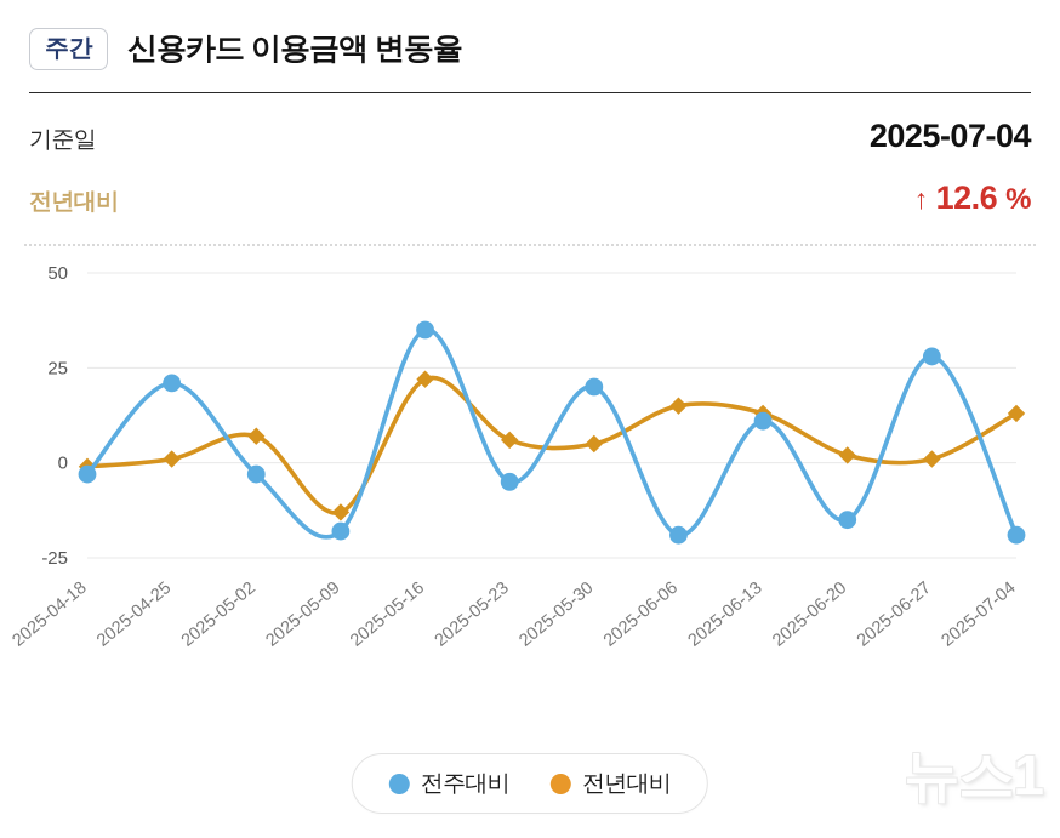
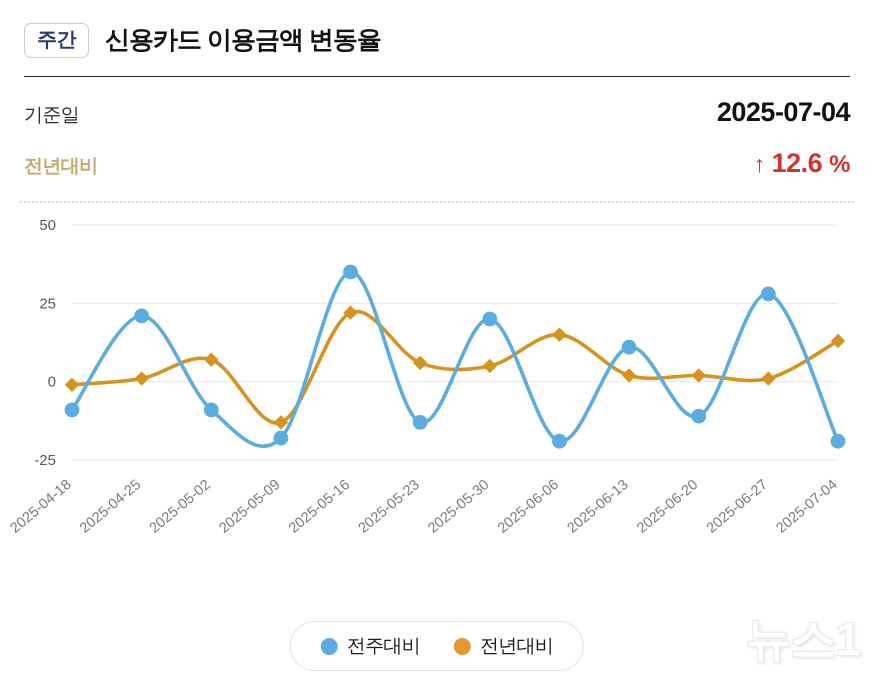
전주대비/2025-04-18: -3 -> -9
전주대비/2025-05-02: -3 -> -9
전주대비/2025-05-23: -5 -> -13
전년대비/2025-06-13: 13 -> 2
전주대비/2025-06-20: -15 -> -11
